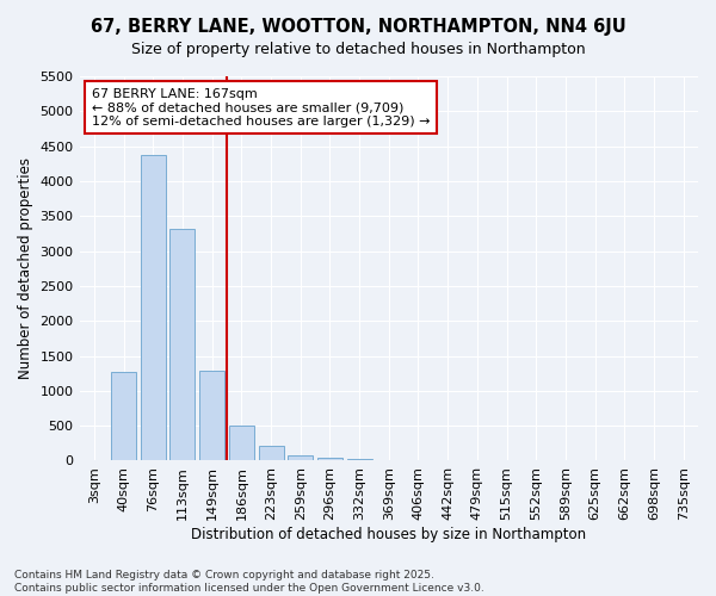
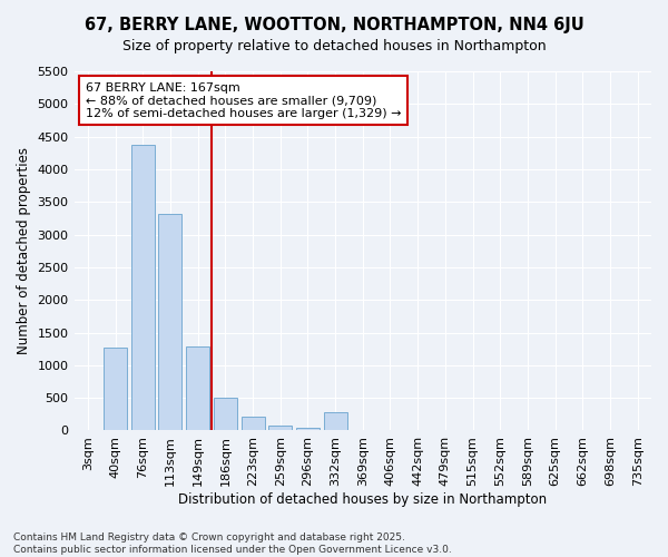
332sqm: 20 -> 280
